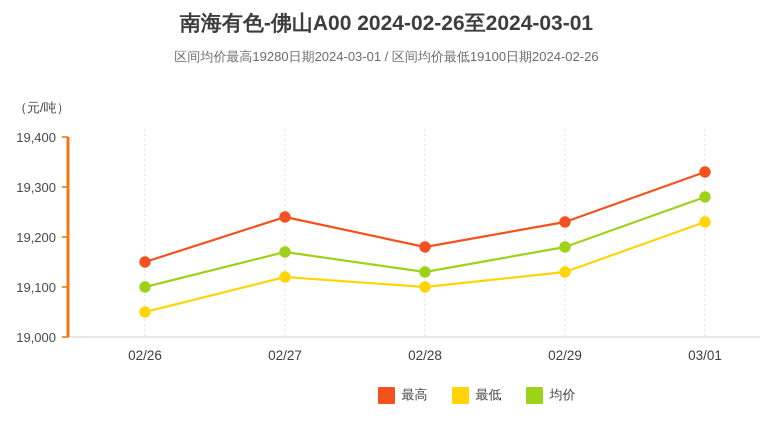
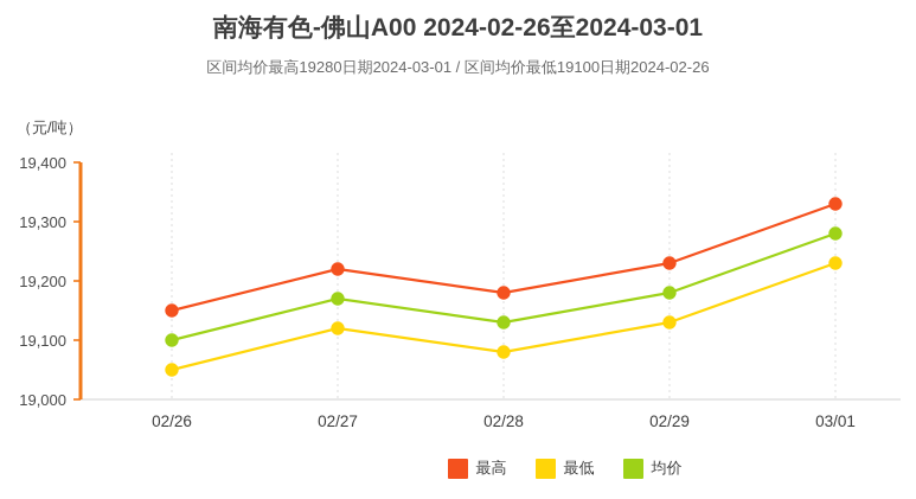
最高/02/27: 19240 -> 19220
最低/02/28: 19100 -> 19080
